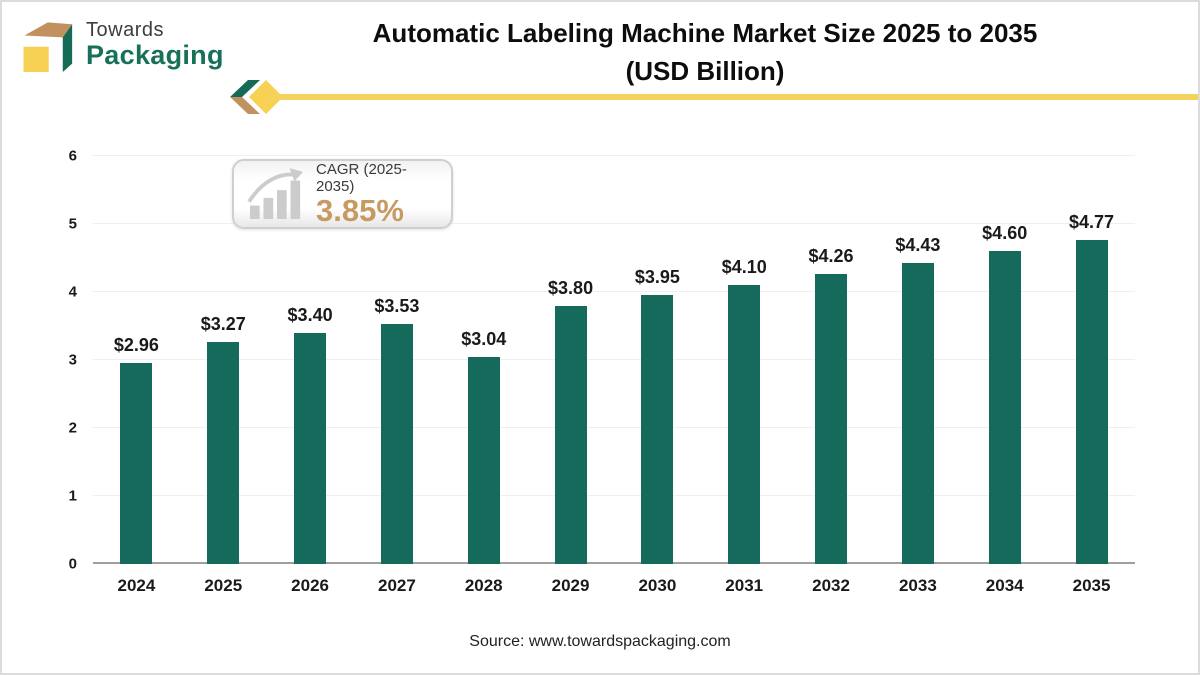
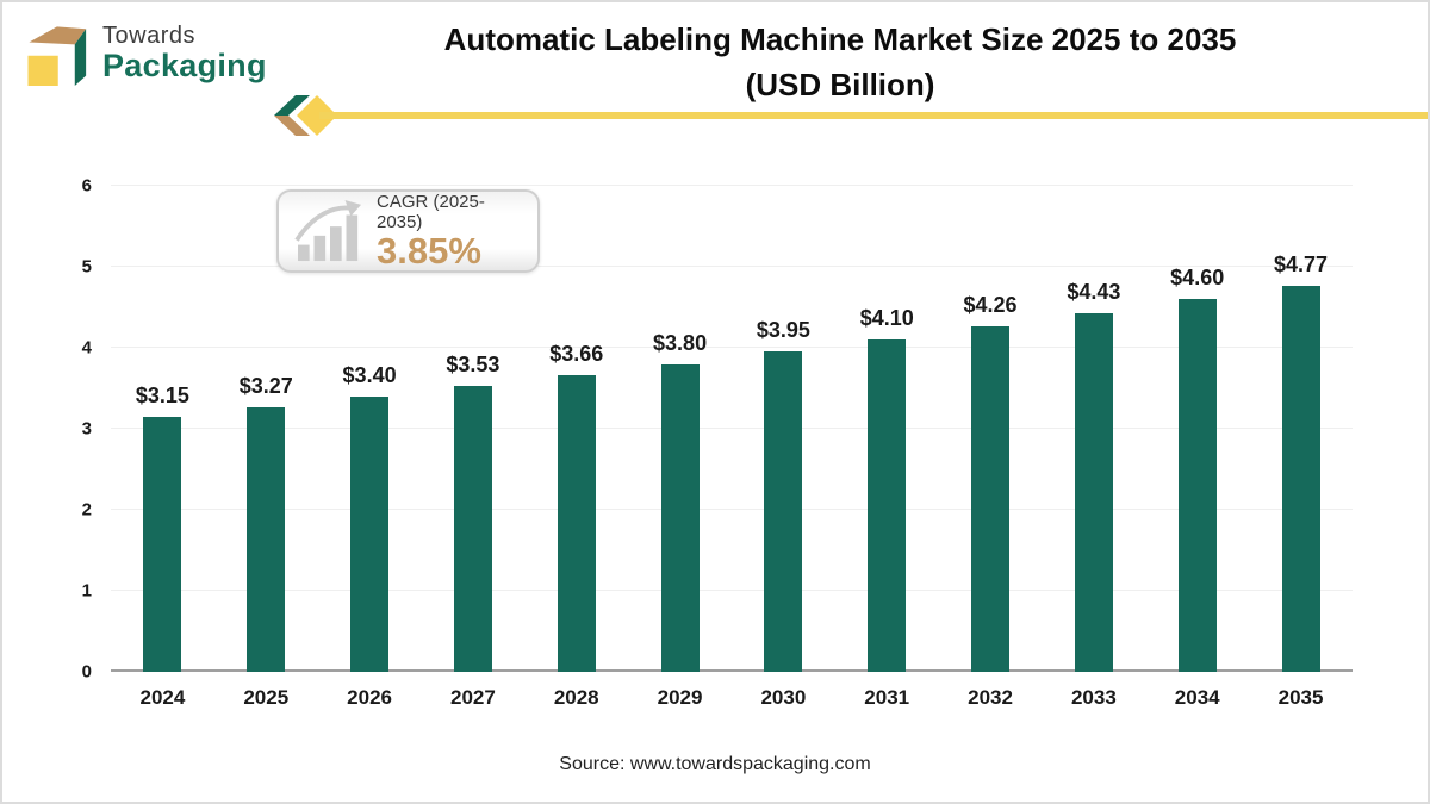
2024: $2.96 -> $3.15
2028: $3.04 -> $3.66
